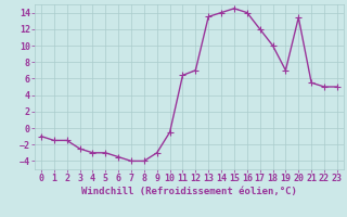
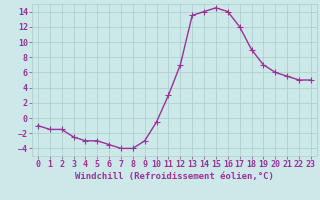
11: 6.4 -> 3.0
18: 10.0 -> 9.0
20: 13.4 -> 6.0
